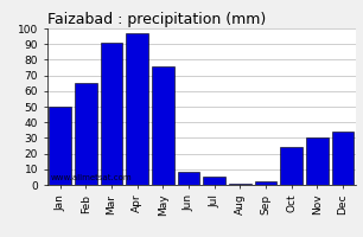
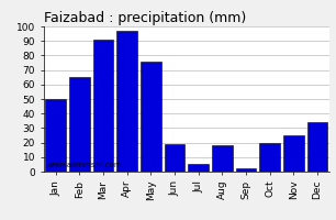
Jun: 8 -> 19
Aug: 1 -> 18
Oct: 24 -> 20
Nov: 30 -> 25
